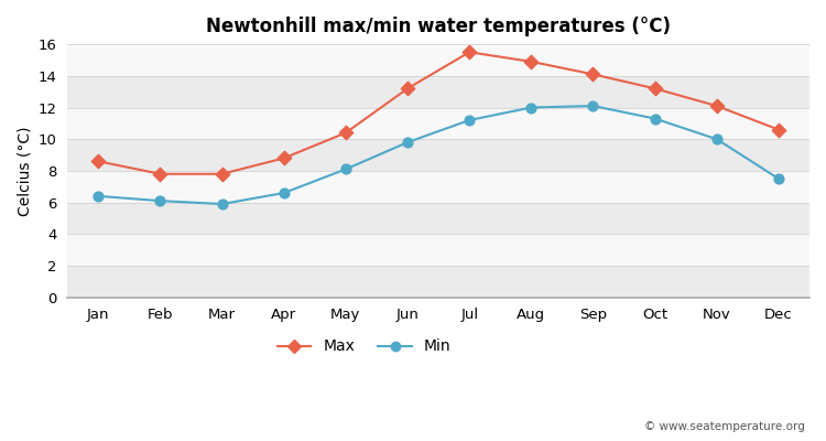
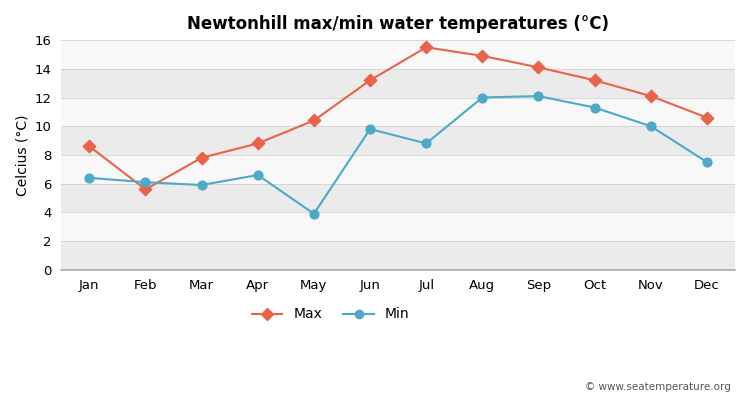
Max/Feb: 7.8 -> 5.6
Min/May: 8.1 -> 3.9
Min/Jul: 11.2 -> 8.8
